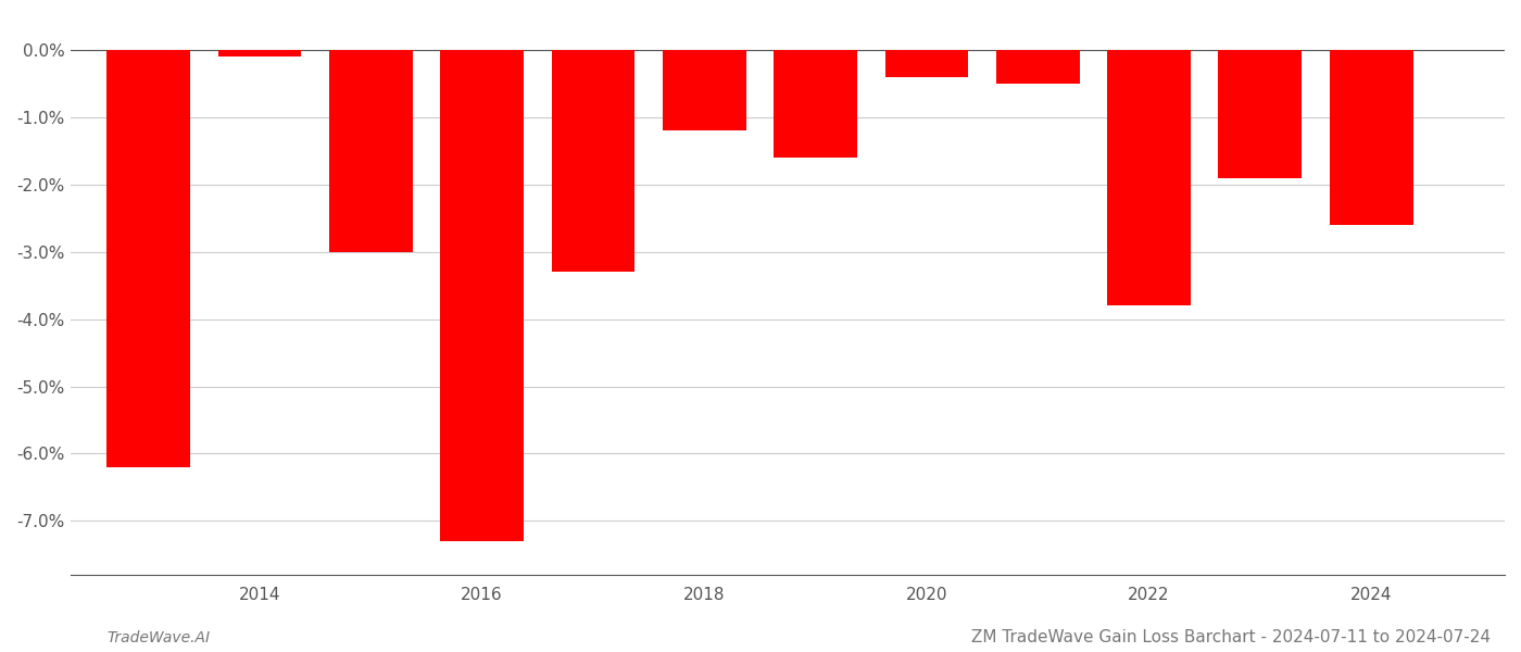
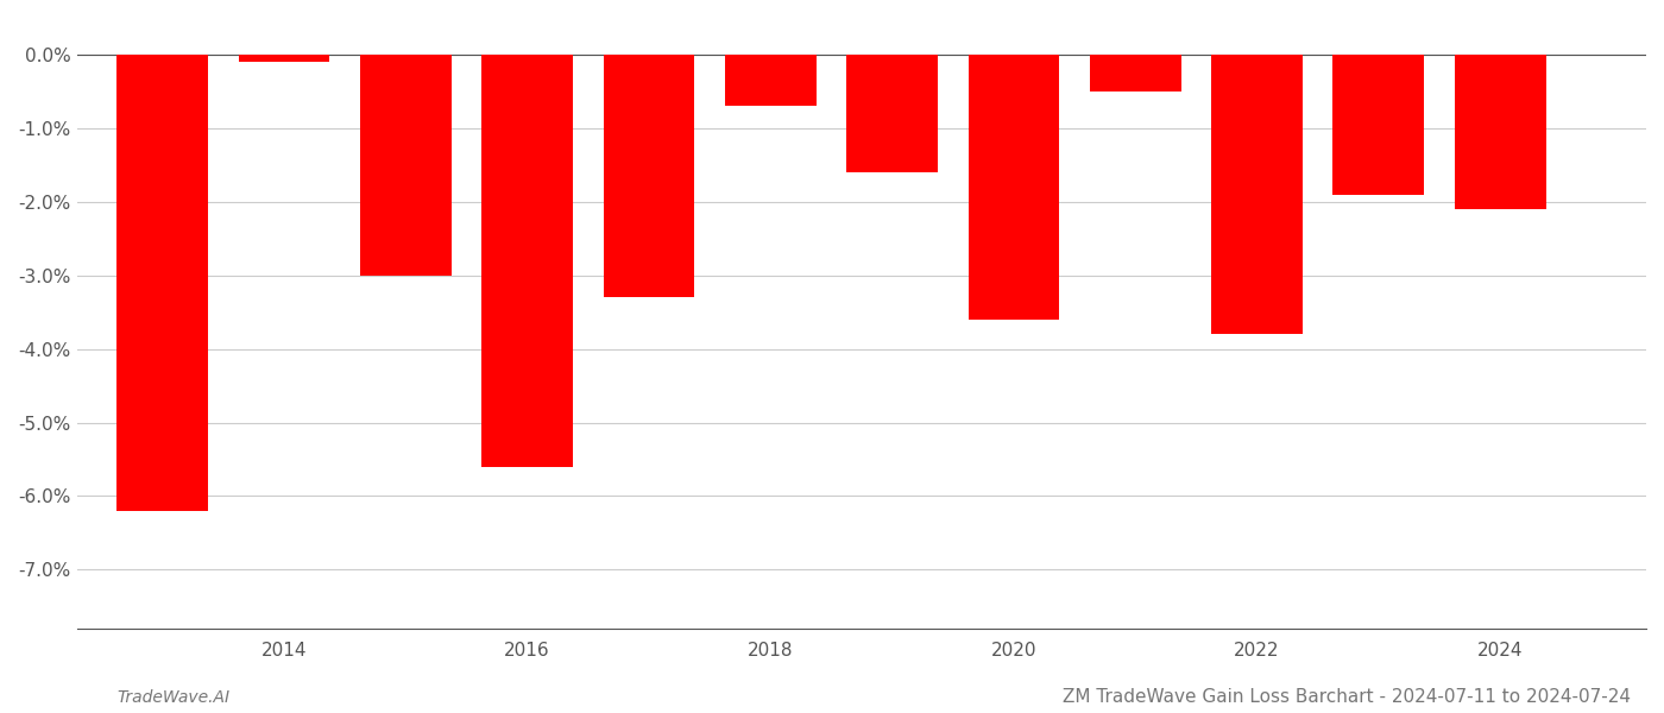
2016: -7.3% -> -5.6%
2018: -1.2% -> -0.7%
2020: -0.4% -> -3.6%
2024: -2.6% -> -2.1%
